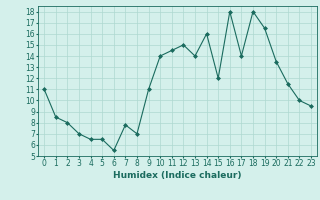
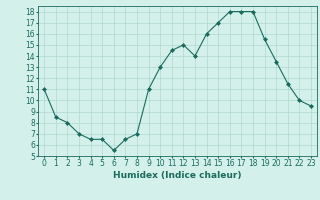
7: 7.8 -> 6.5
10: 14.0 -> 13.0
15: 12.0 -> 17.0
17: 14.0 -> 18.0
19: 16.5 -> 15.5
